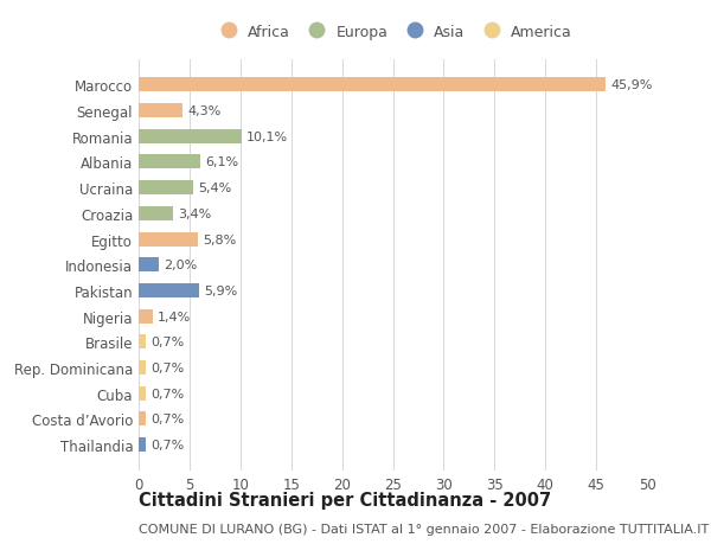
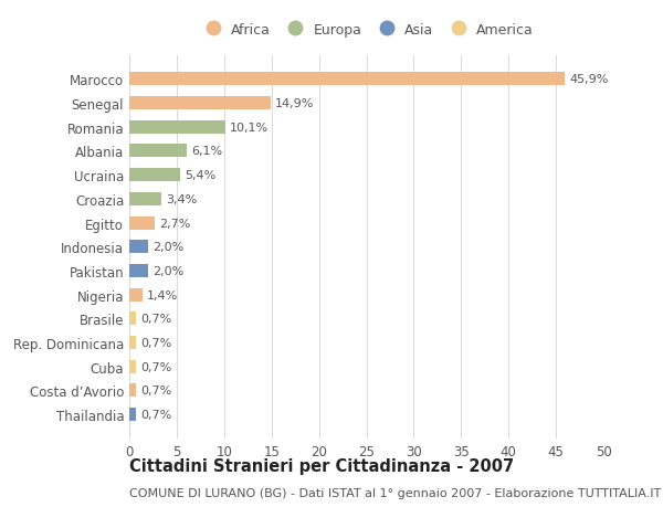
Senegal: 4,3% -> 14,9%
Egitto: 5,8% -> 2,7%
Pakistan: 5,9% -> 2,0%
